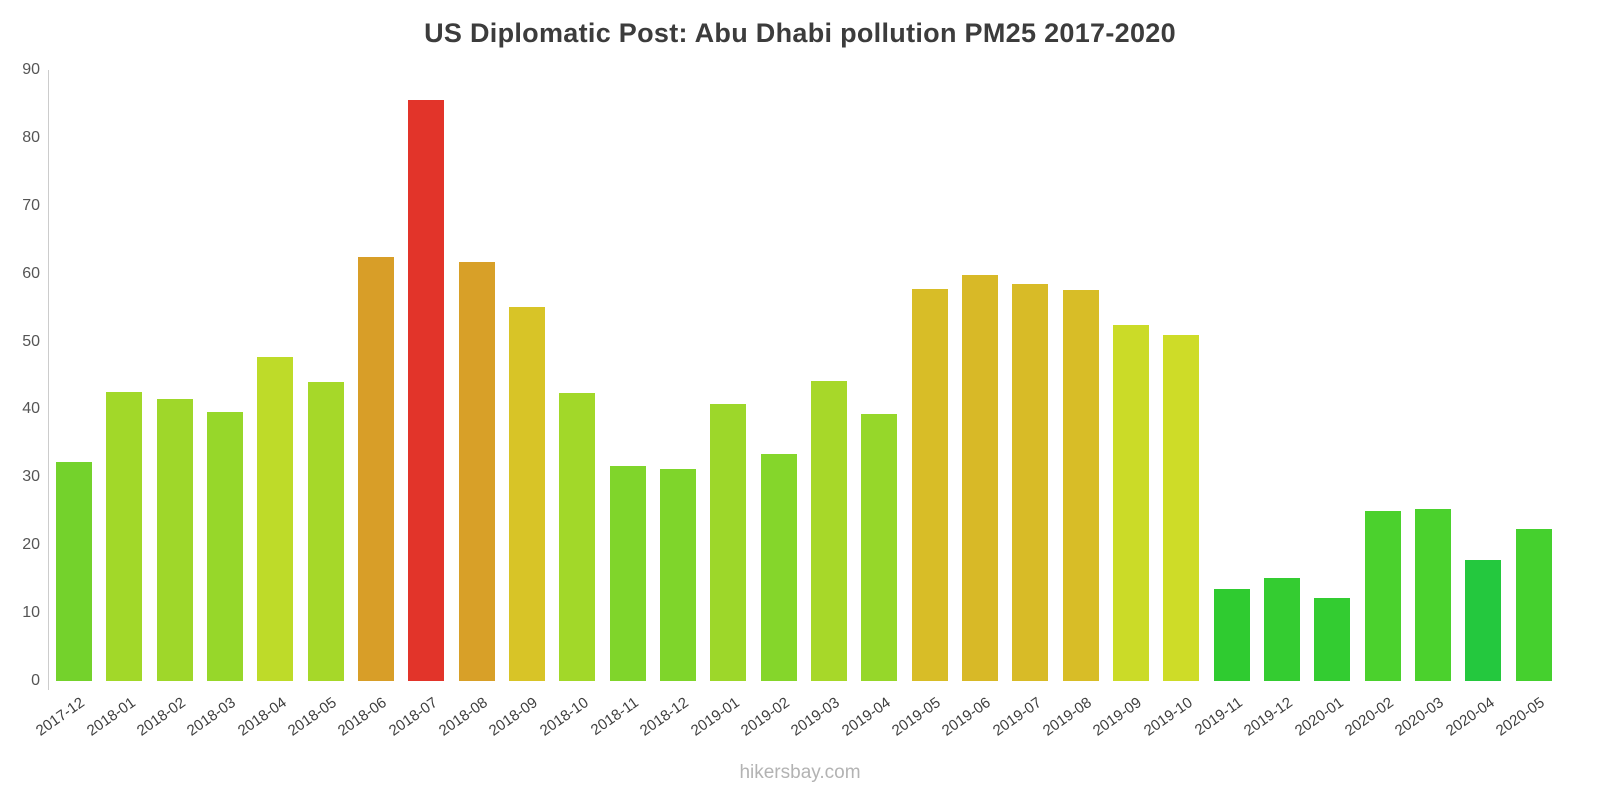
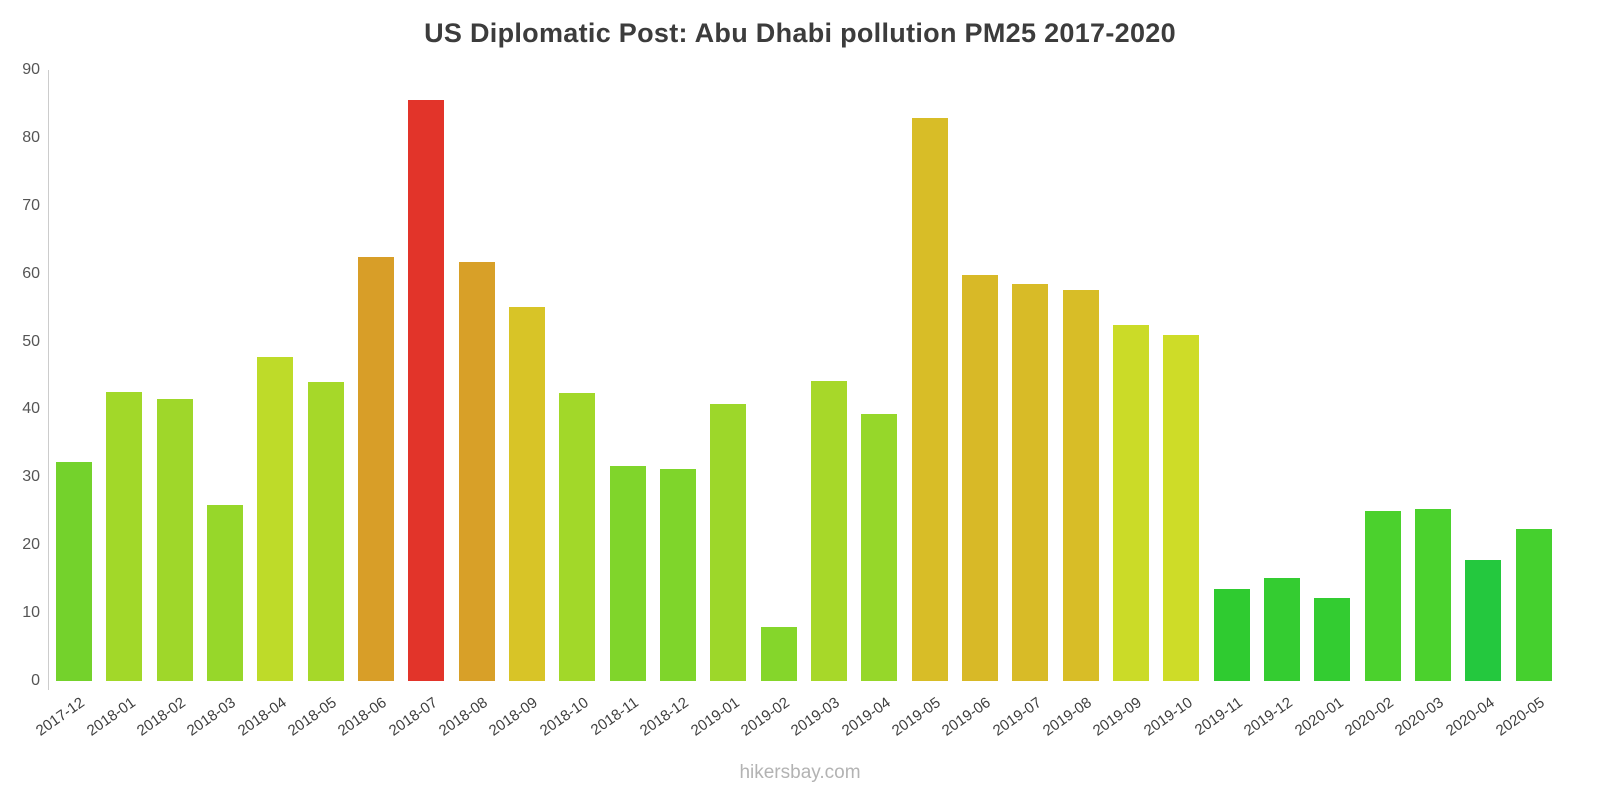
2018-03: 40 -> 26
2019-02: 33 -> 8
2019-05: 58 -> 83
